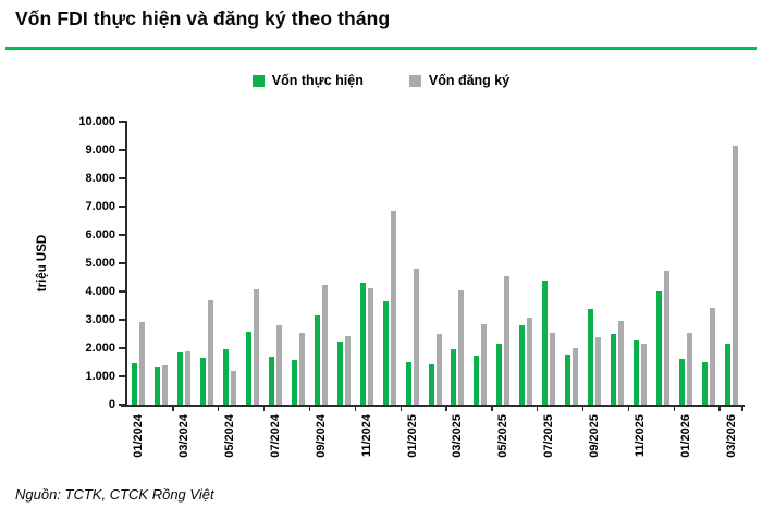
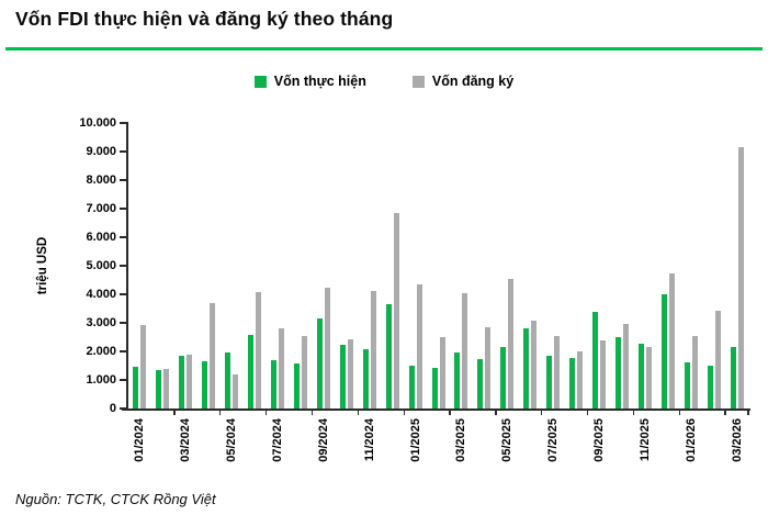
Vốn thực hiện/11/2024: 4300 -> 2100
Vốn đăng ký/01/2025: 4800 -> 4400
Vốn thực hiện/07/2025: 4400 -> 1800
